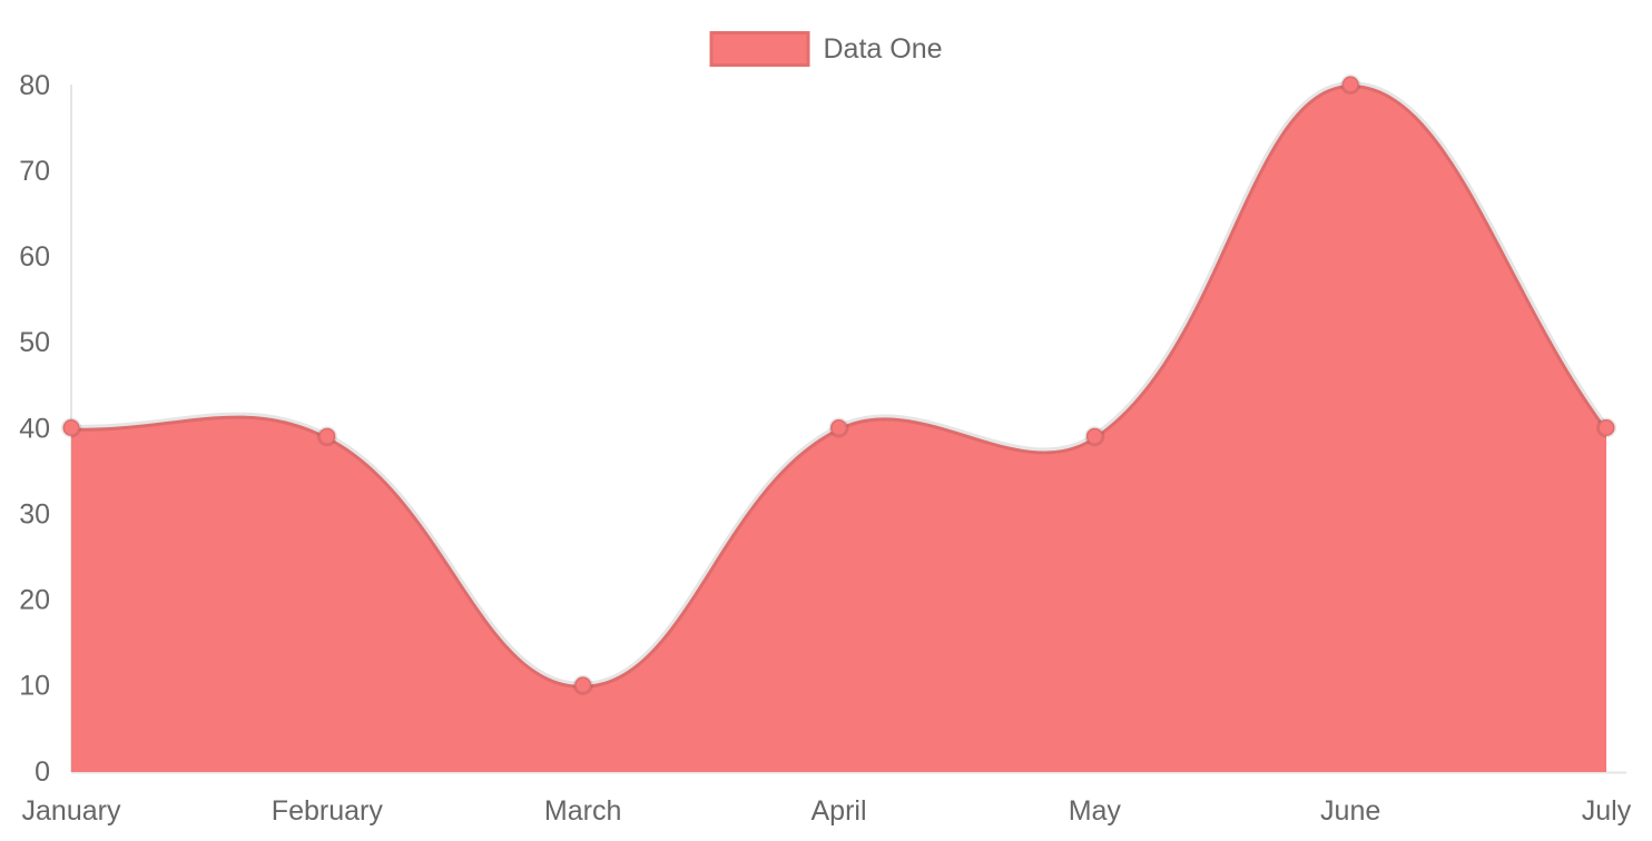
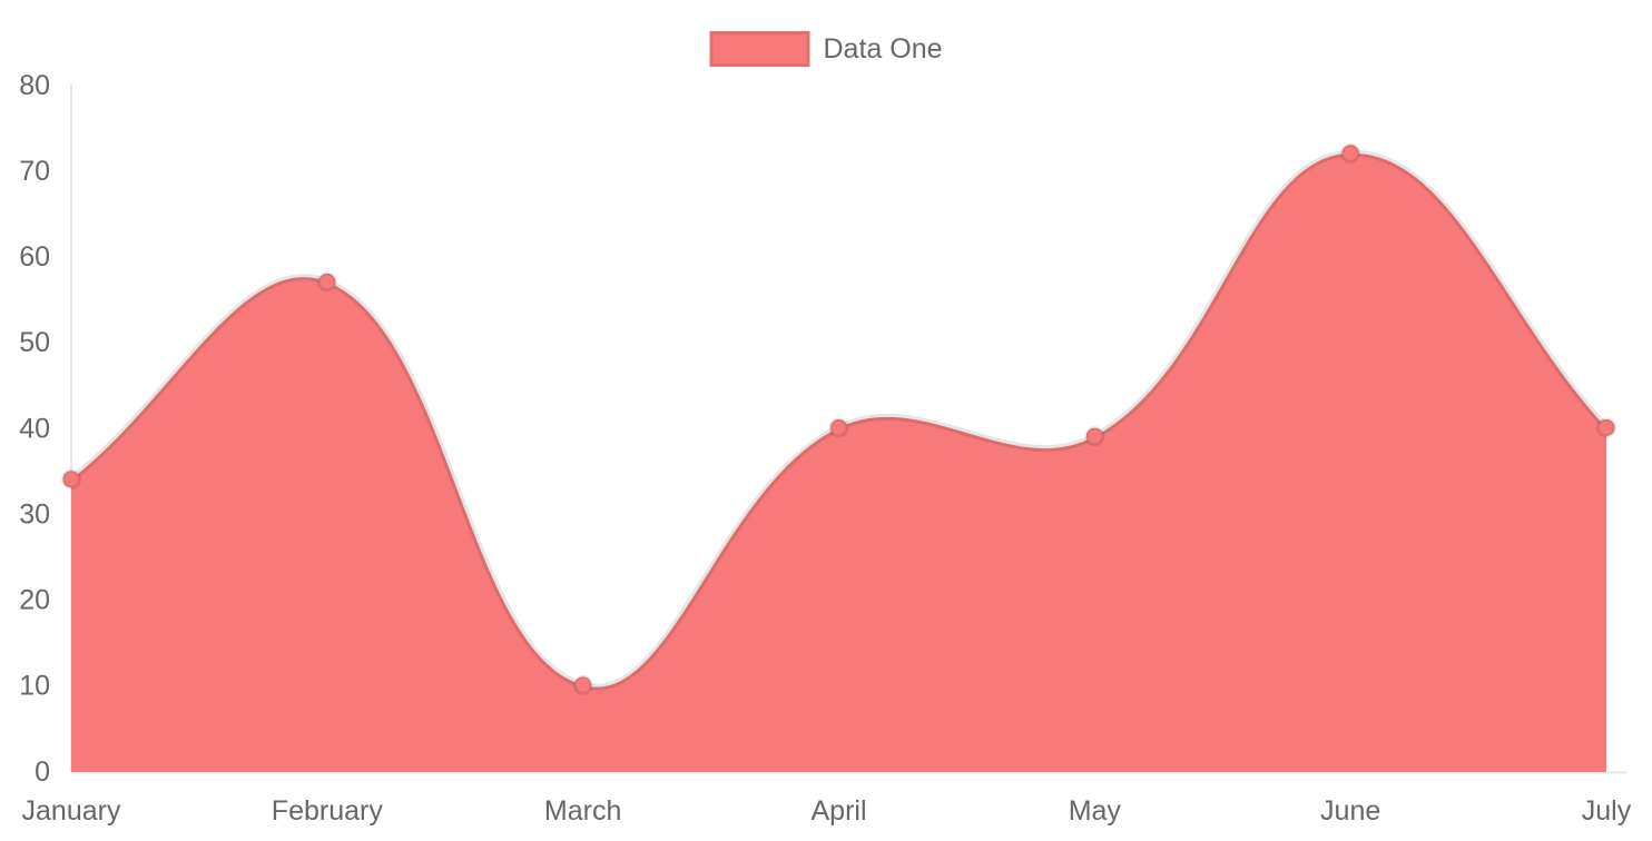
January: 40 -> 34
February: 39 -> 57
June: 80 -> 72
